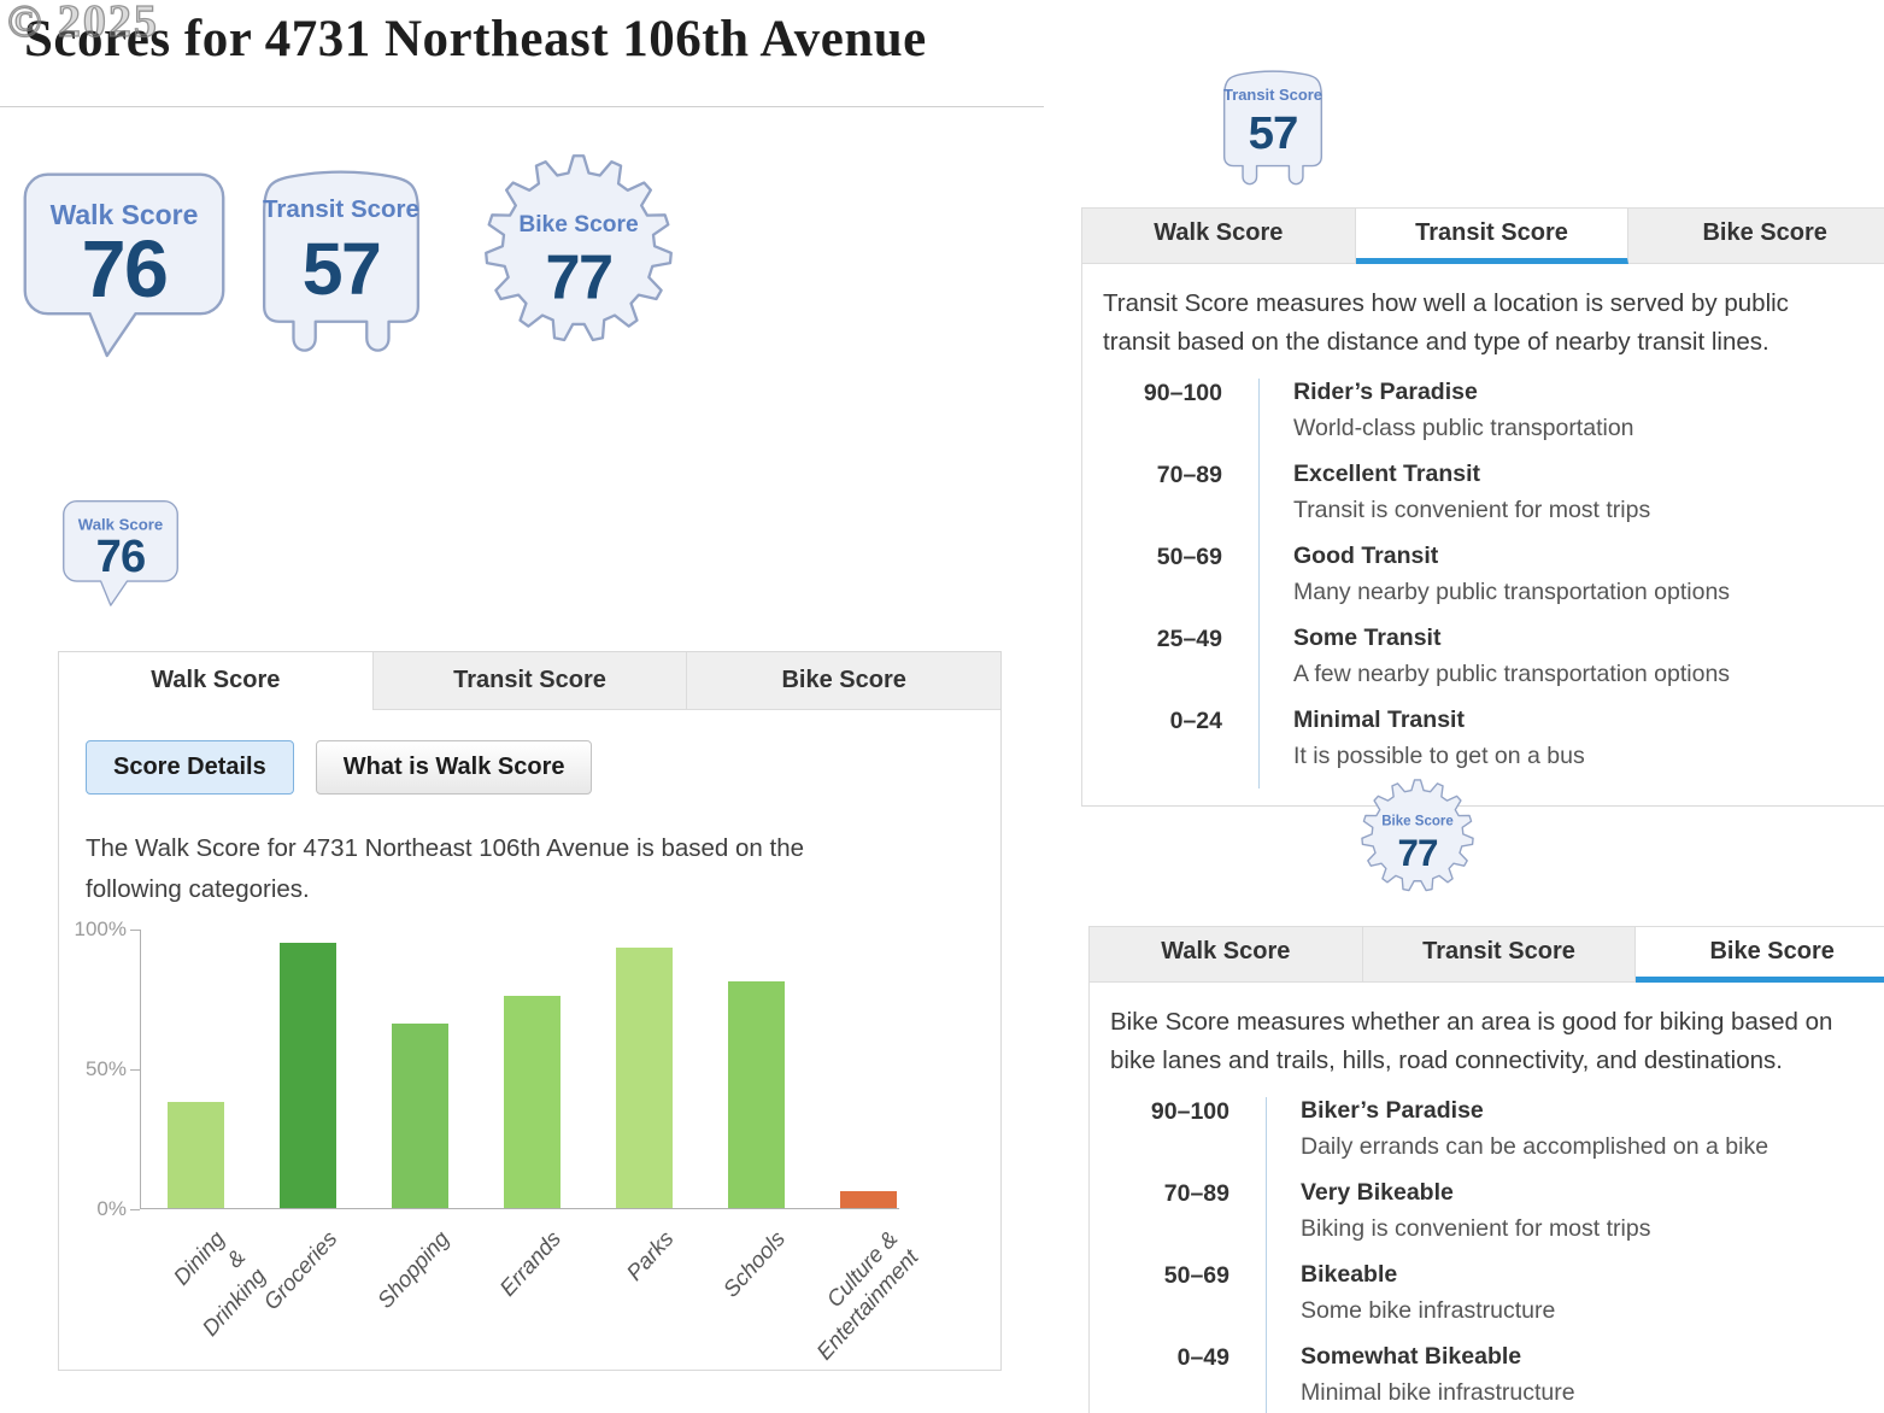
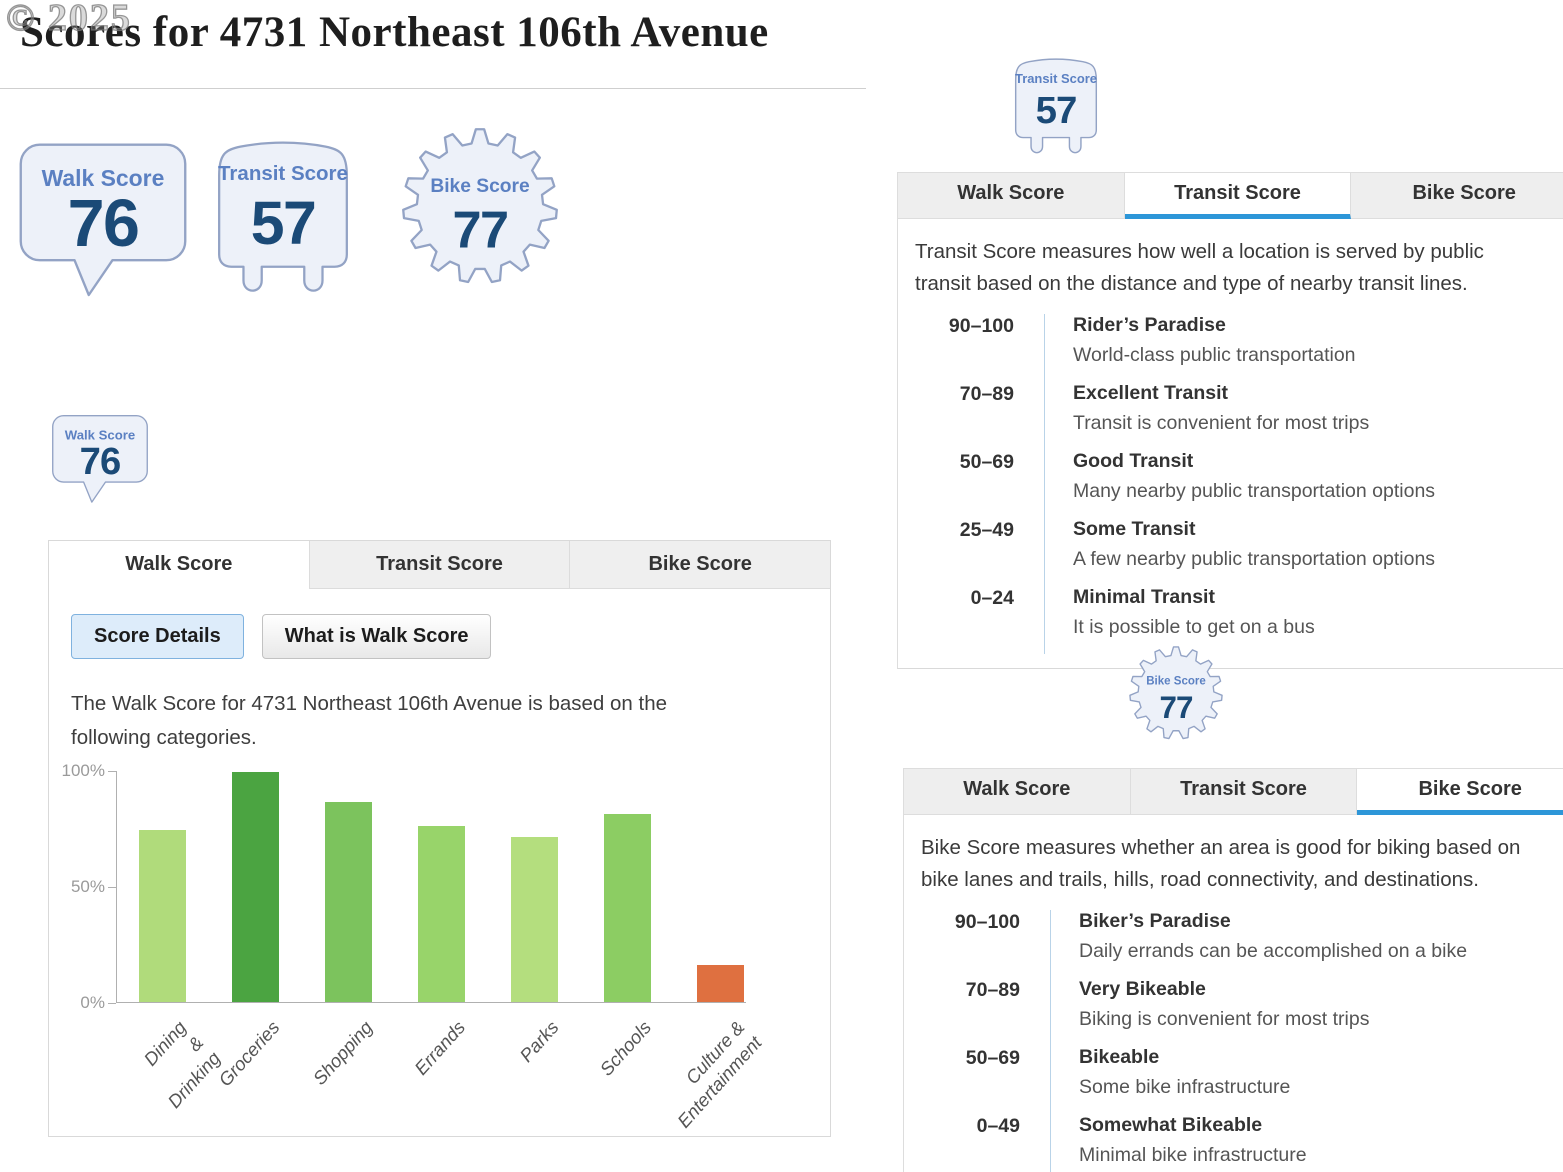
Dining & Drinking: 38% -> 74%
Groceries: 95% -> 99%
Shopping: 66% -> 86%
Parks: 93% -> 71%
Culture & Entertainment: 6% -> 16%
